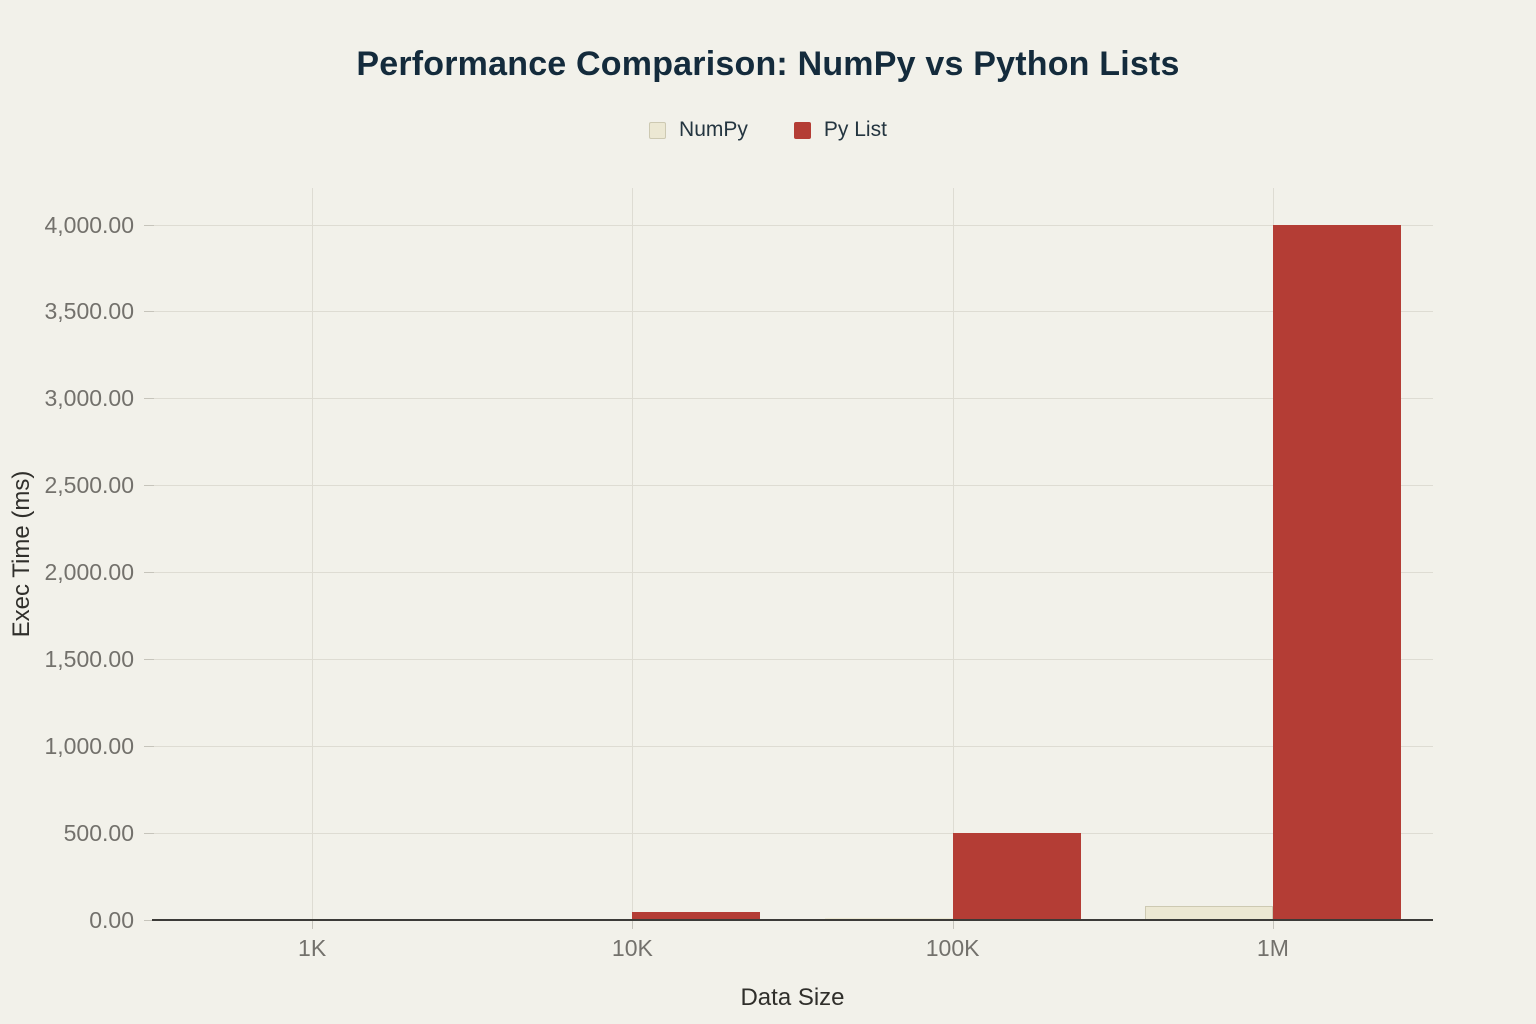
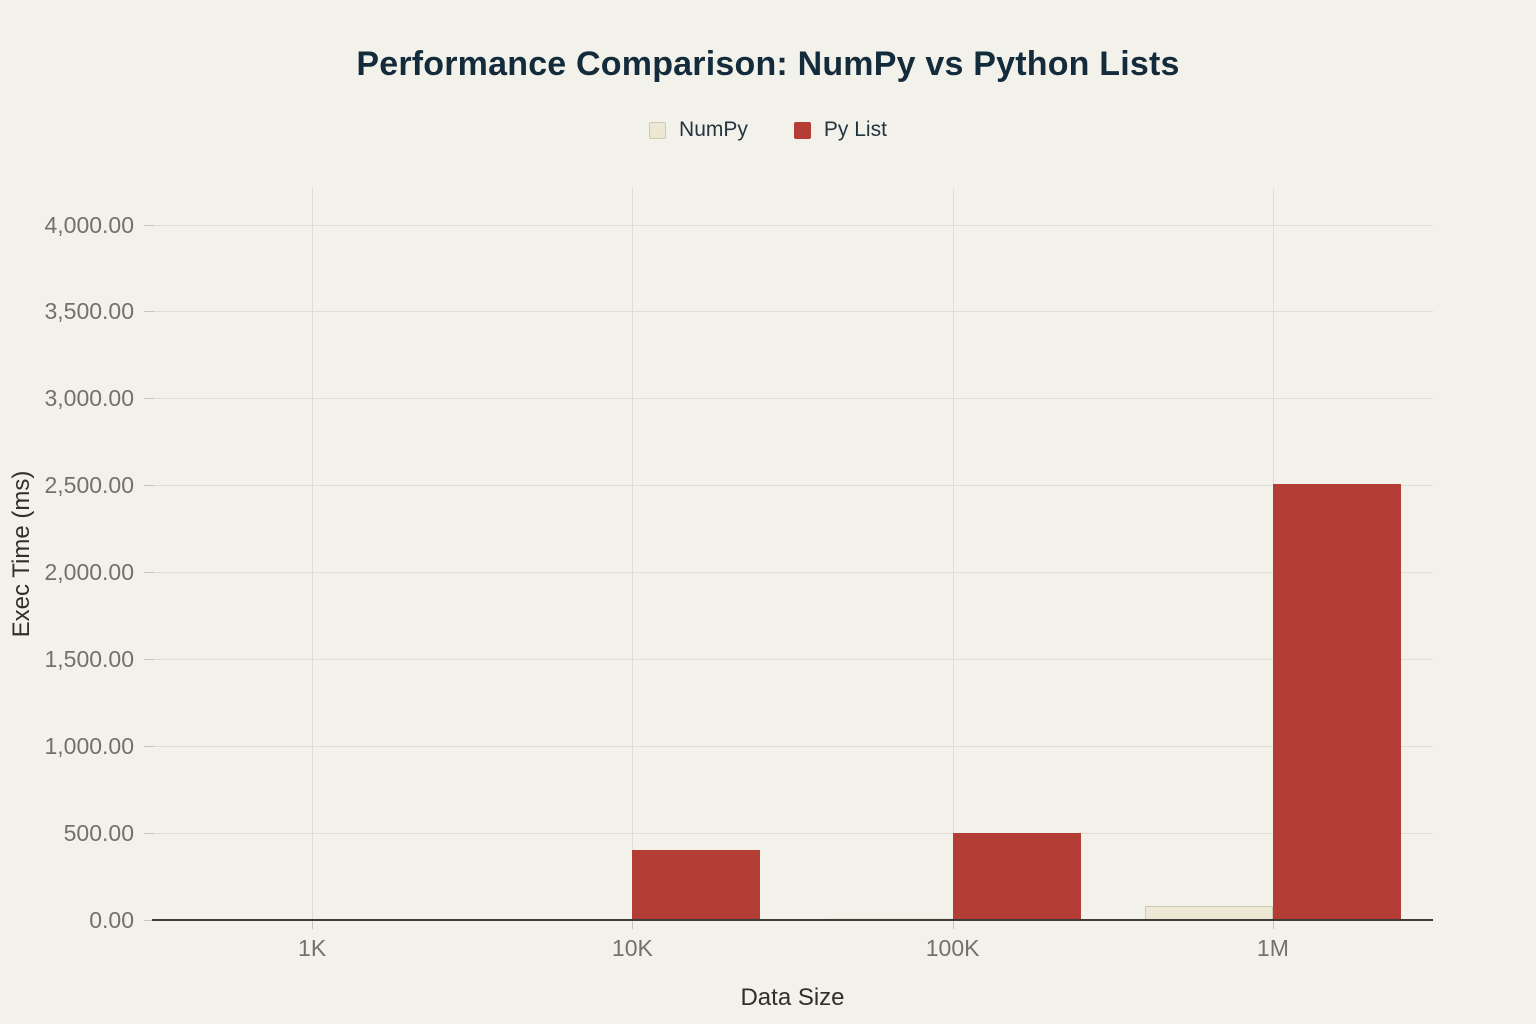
Py List/10K: 40 -> 400
Py List/1M: 4000 -> 2510
